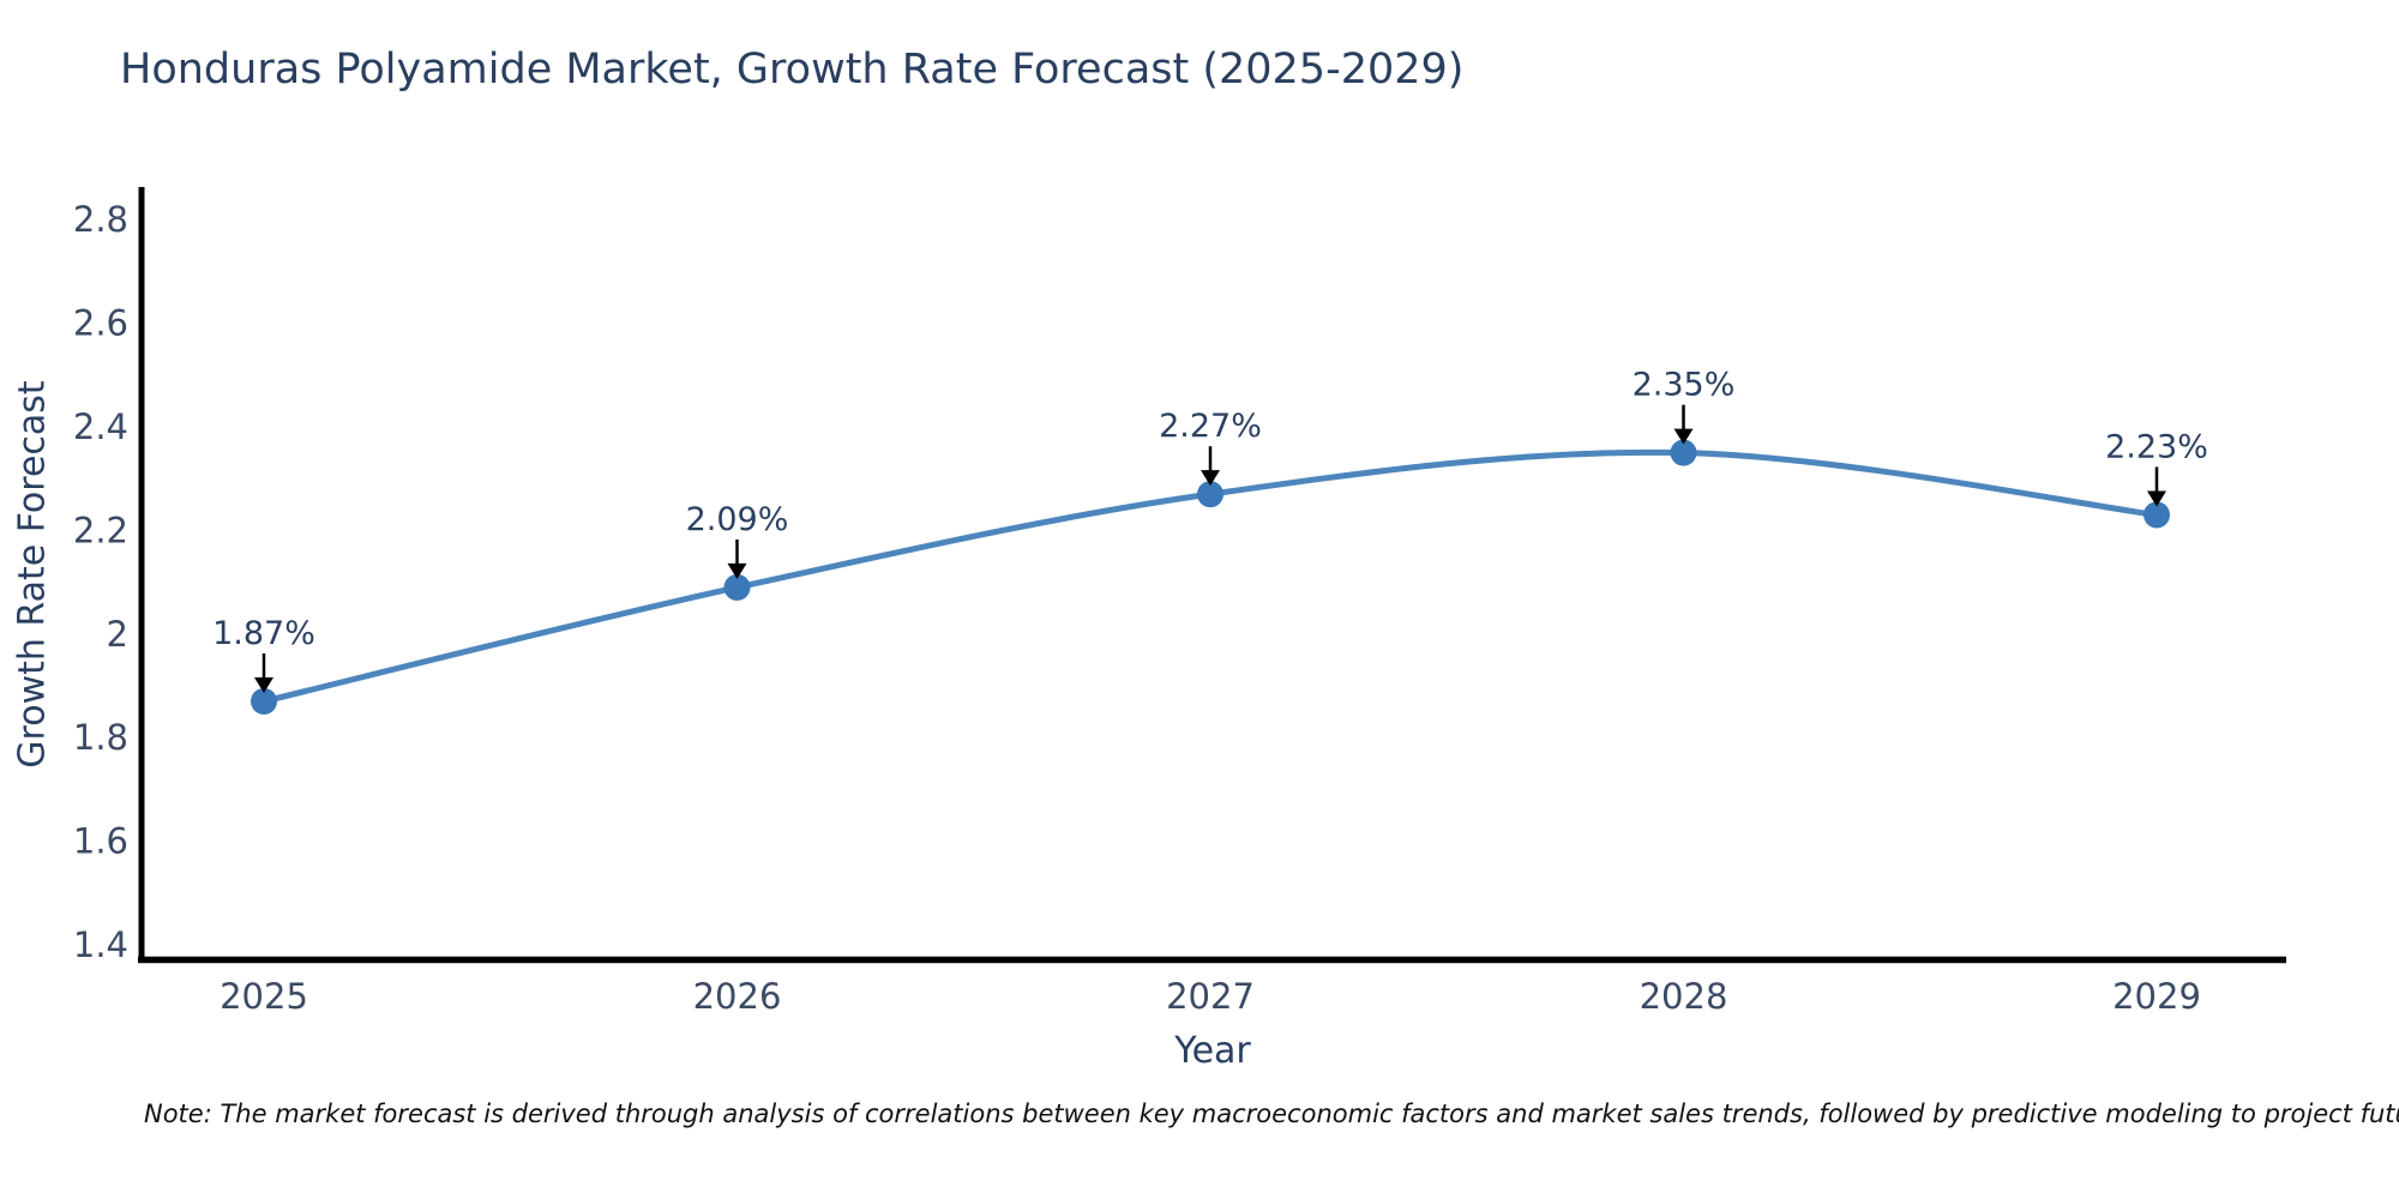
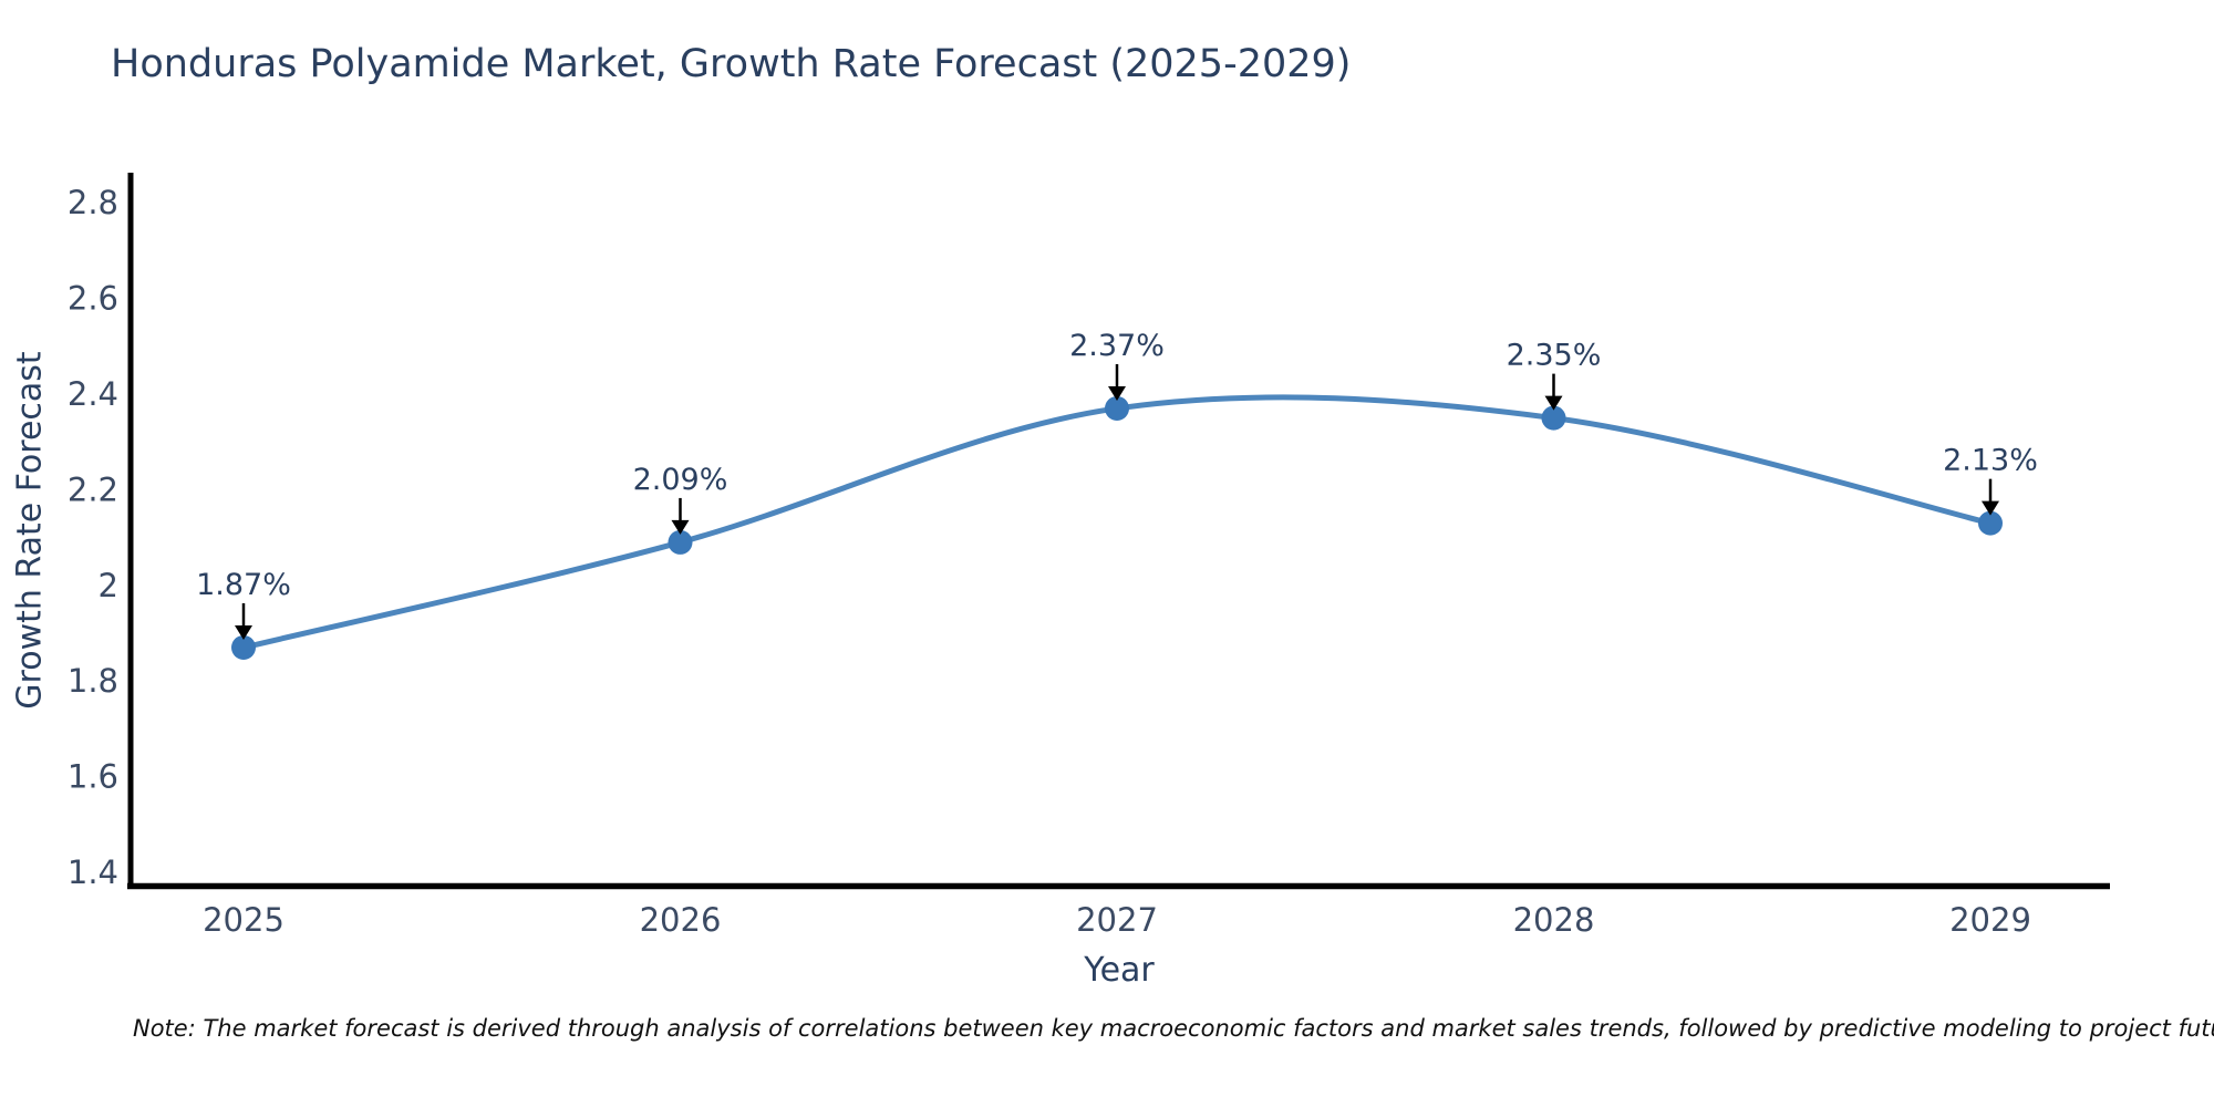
2027: 2.27% -> 2.37%
2029: 2.23% -> 2.13%
